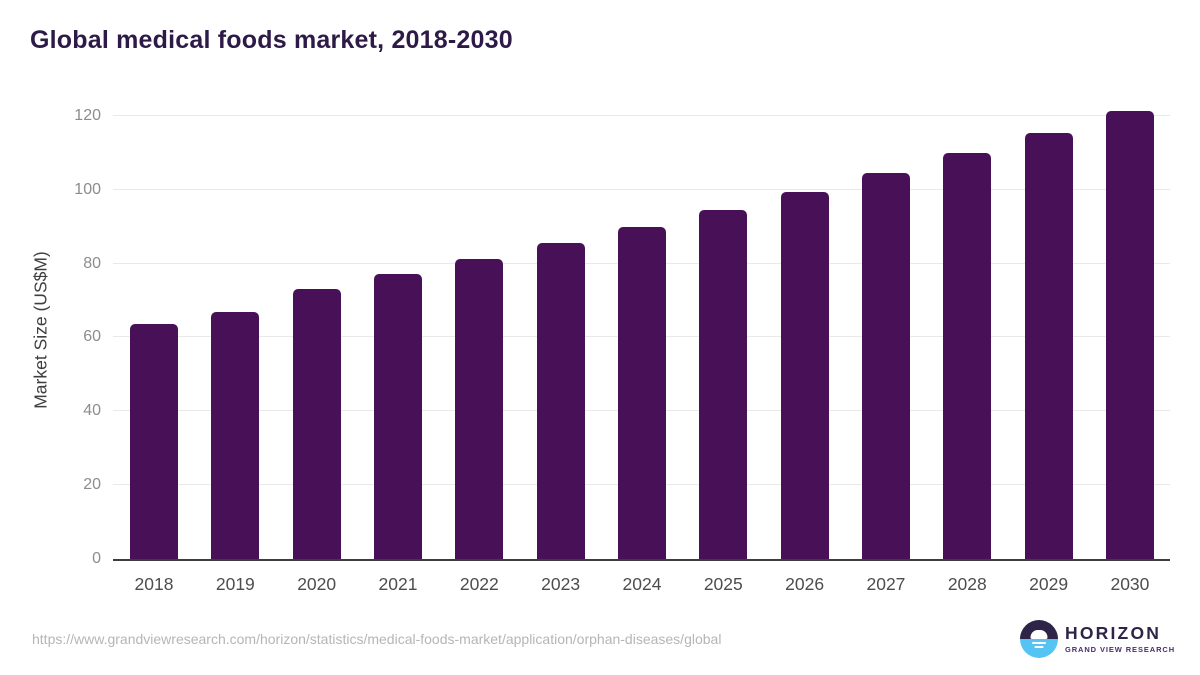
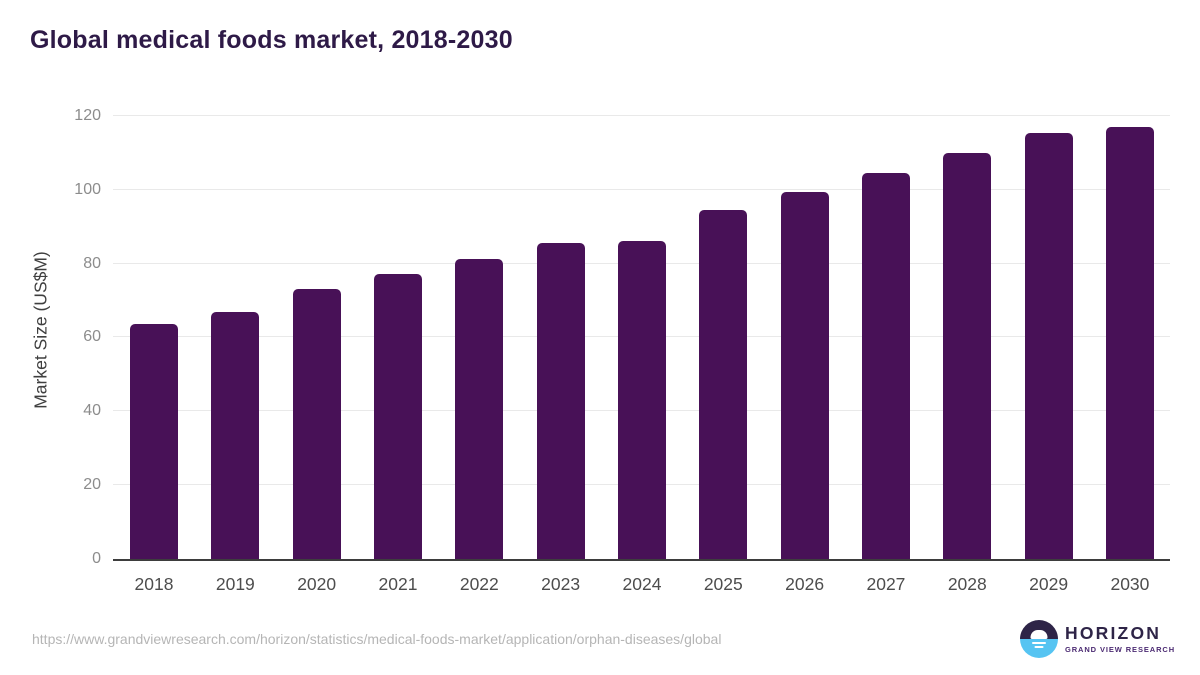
2024: 90 -> 86
2030: 121 -> 117
